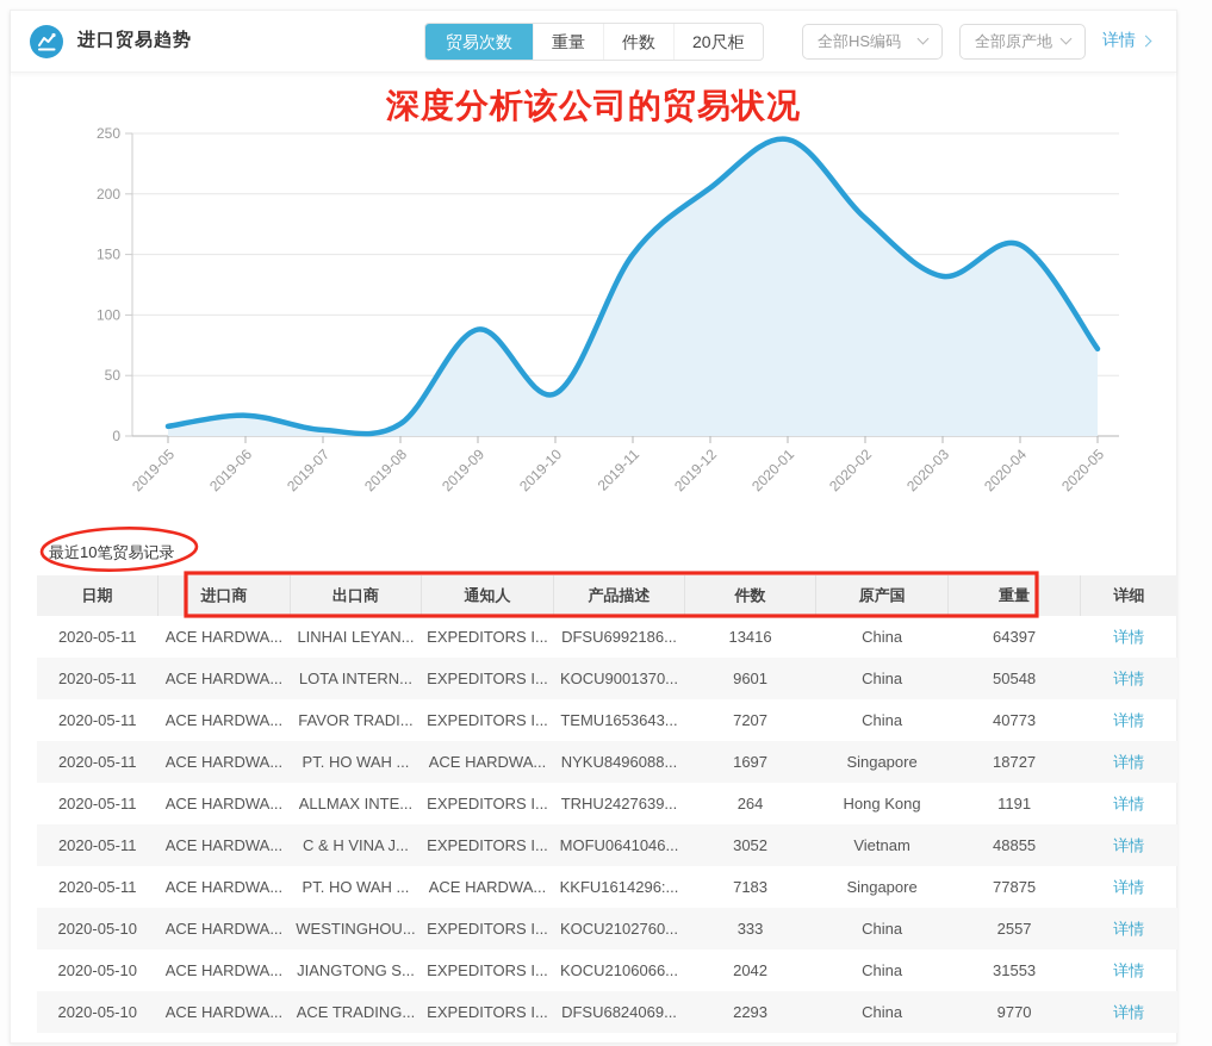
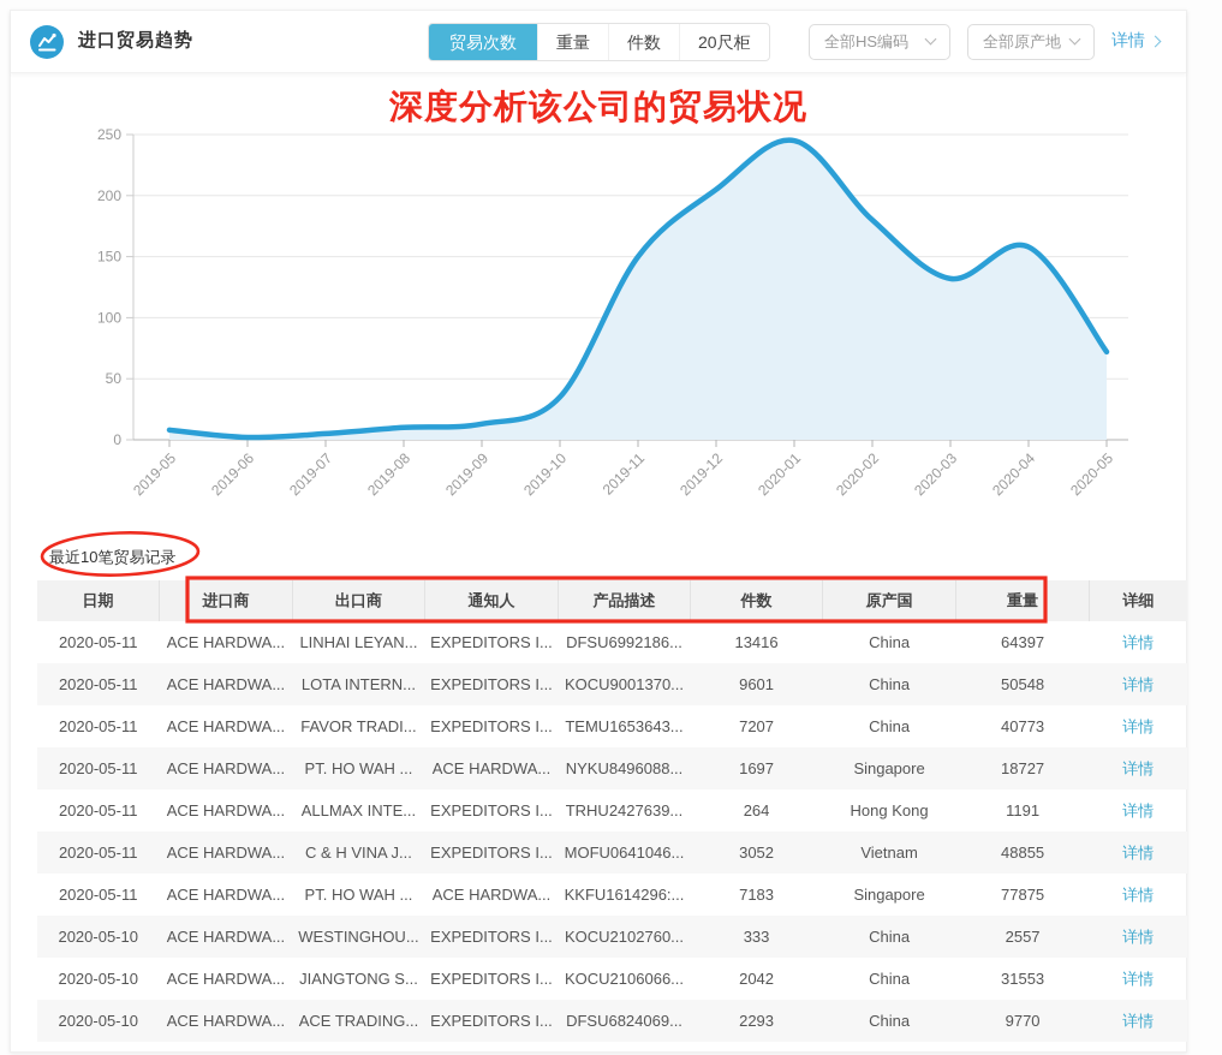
2019-06: 17 -> 2
2019-09: 88 -> 13
